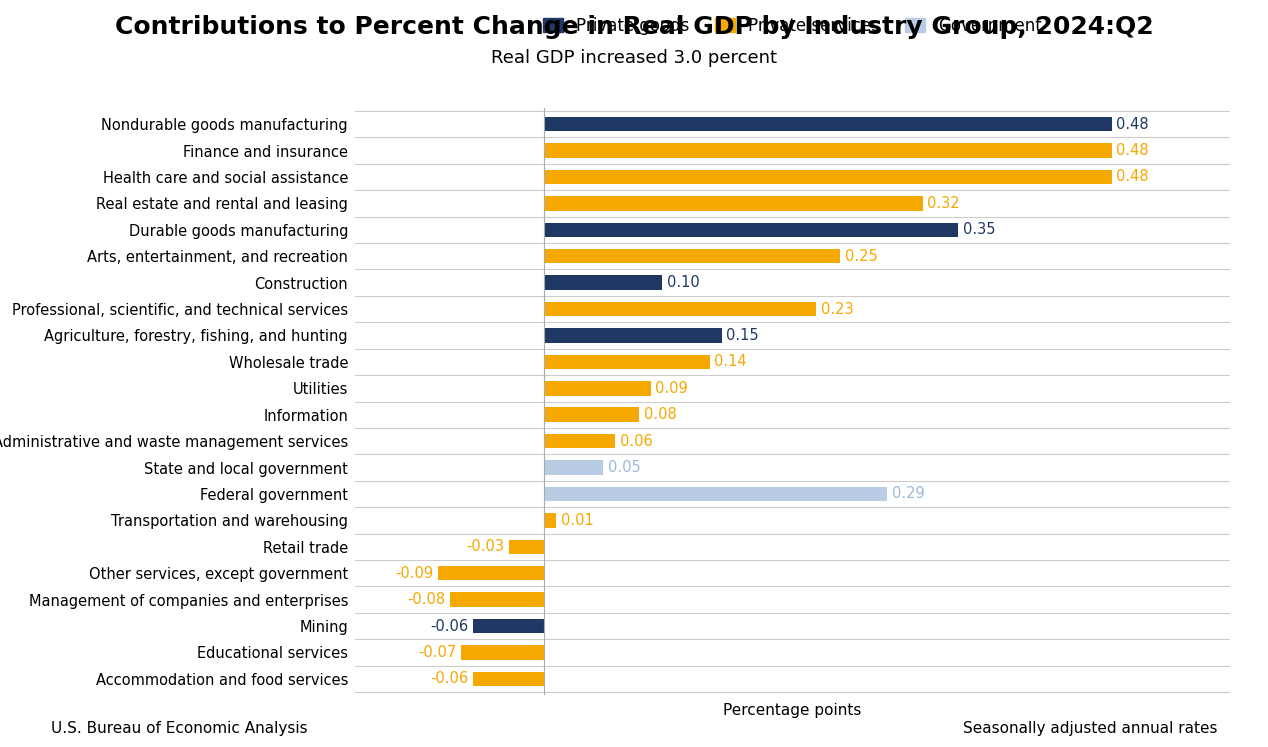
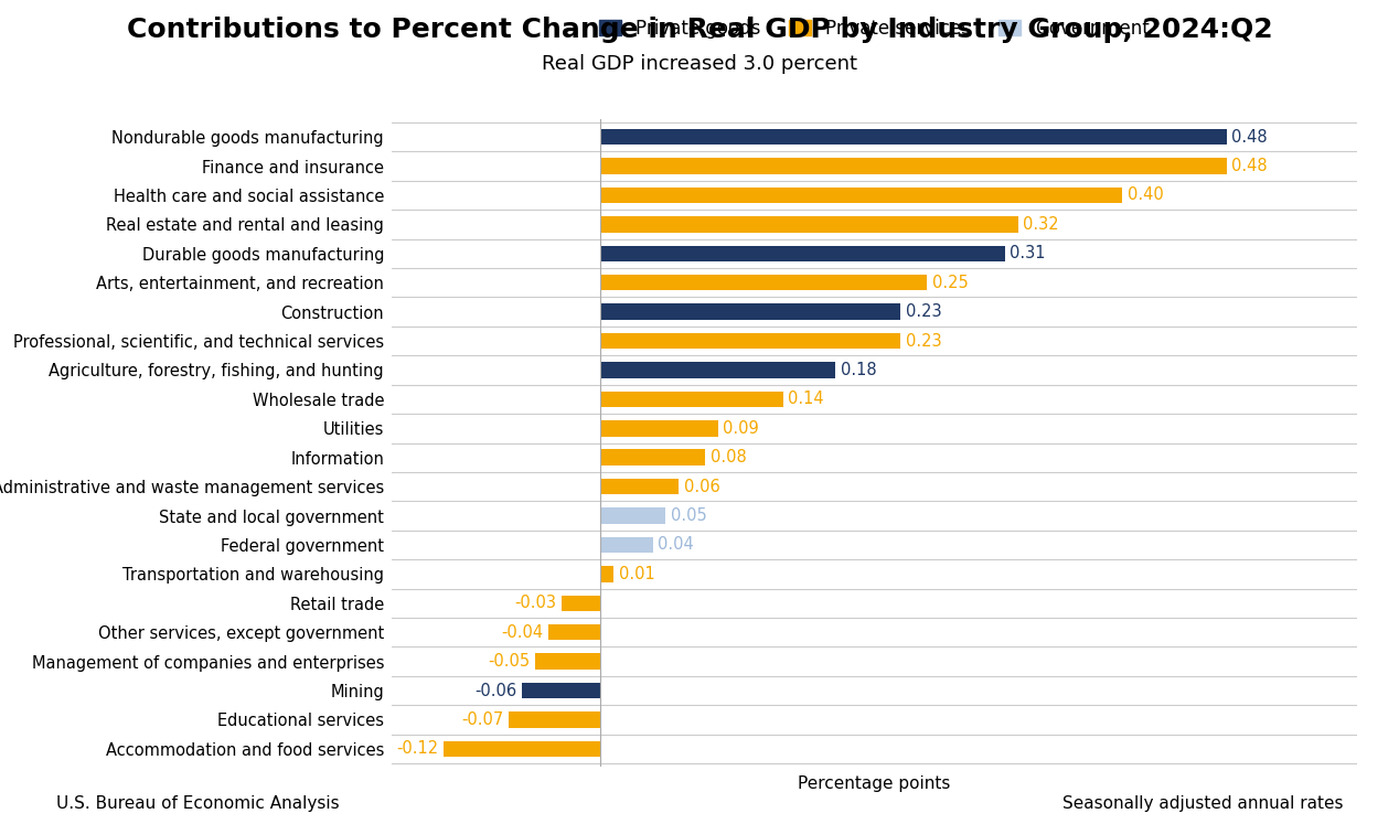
Health care and social assistance: 0.48 -> 0.40
Durable goods manufacturing: 0.35 -> 0.31
Construction: 0.10 -> 0.23
Agriculture, forestry, fishing, and hunting: 0.15 -> 0.18
Federal government: 0.29 -> 0.04
Other services, except government: -0.09 -> -0.04
Management of companies and enterprises: -0.08 -> -0.05
Accommodation and food services: -0.06 -> -0.12
